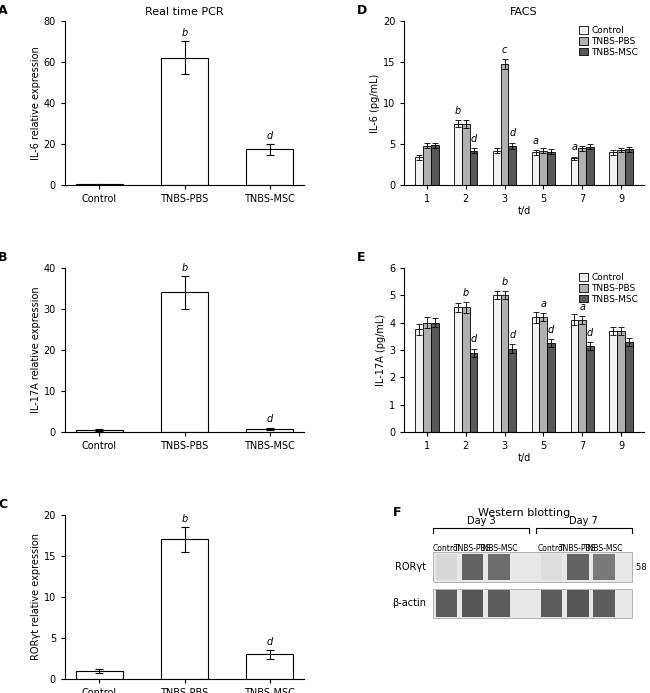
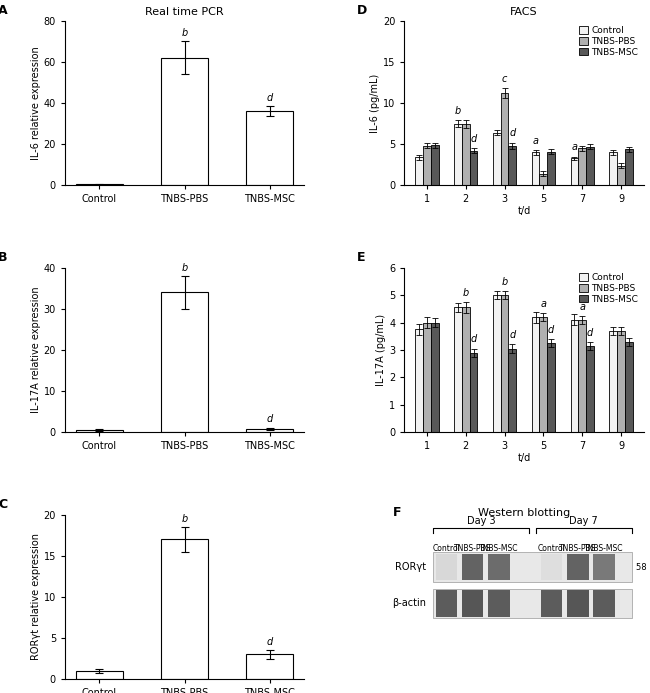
Real time PCR/TNBS-MSC: 17.5 -> 36.0
FACS/Control/3: 4.2 -> 6.4
FACS/TNBS-PBS/3: 14.7 -> 11.2
FACS/TNBS-PBS/5: 4.2 -> 1.4
FACS/TNBS-PBS/9: 4.3 -> 2.4
